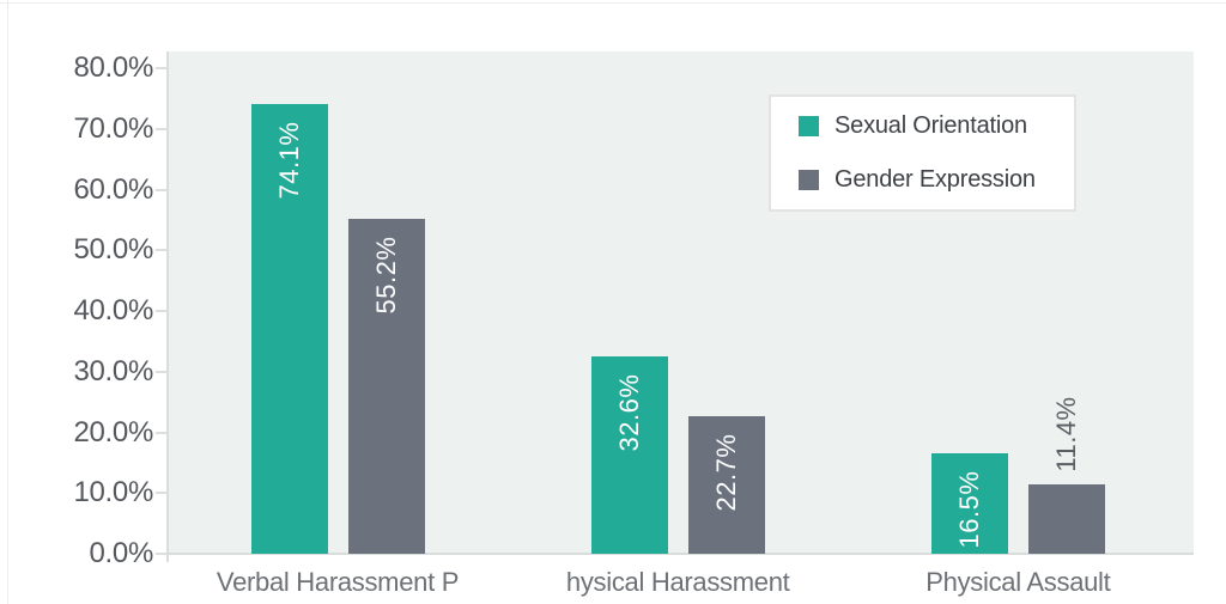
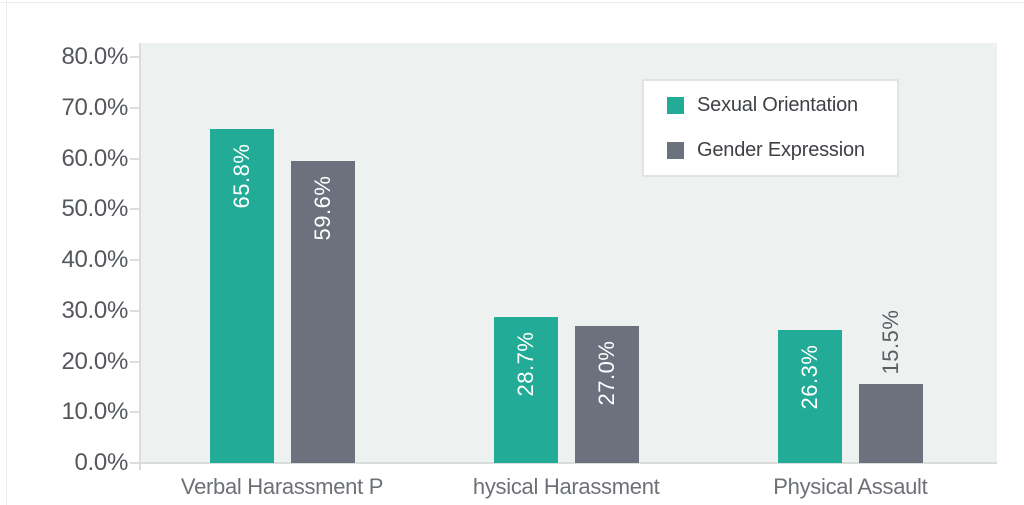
Sexual Orientation/Verbal Harassment P: 74.1% -> 65.8%
Gender Expression/Verbal Harassment P: 55.2% -> 59.6%
Sexual Orientation/hysical Harassment: 32.6% -> 28.7%
Gender Expression/hysical Harassment: 22.7% -> 27.0%
Sexual Orientation/Physical Assault: 16.5% -> 26.3%
Gender Expression/Physical Assault: 11.4% -> 15.5%
